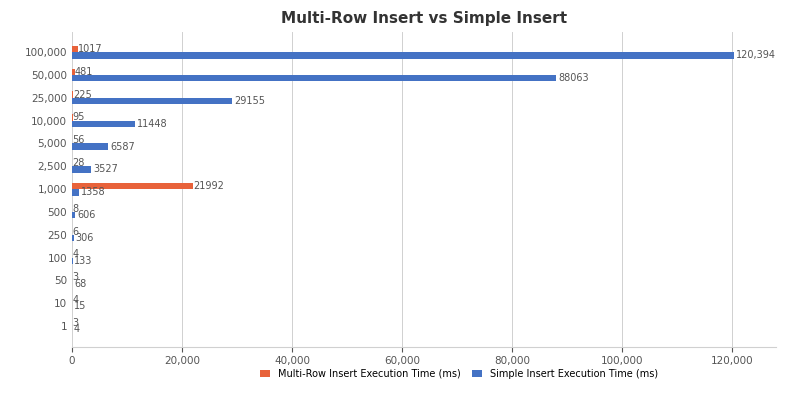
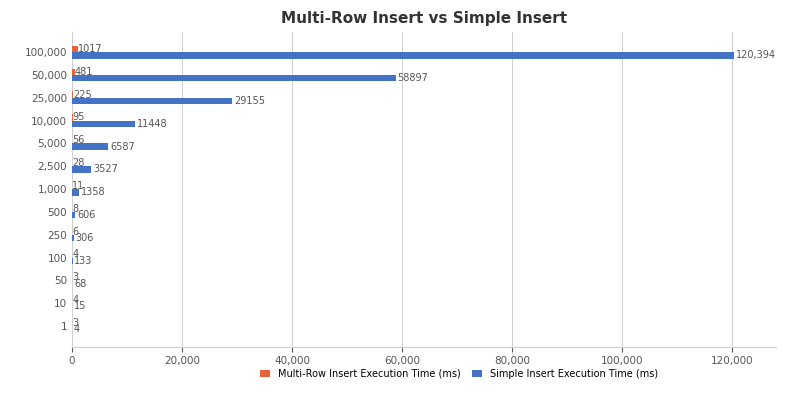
Simple Insert Execution Time (ms)/50,000: 88063 -> 58897
Multi-Row Insert Execution Time (ms)/1,000: 21992 -> 11
